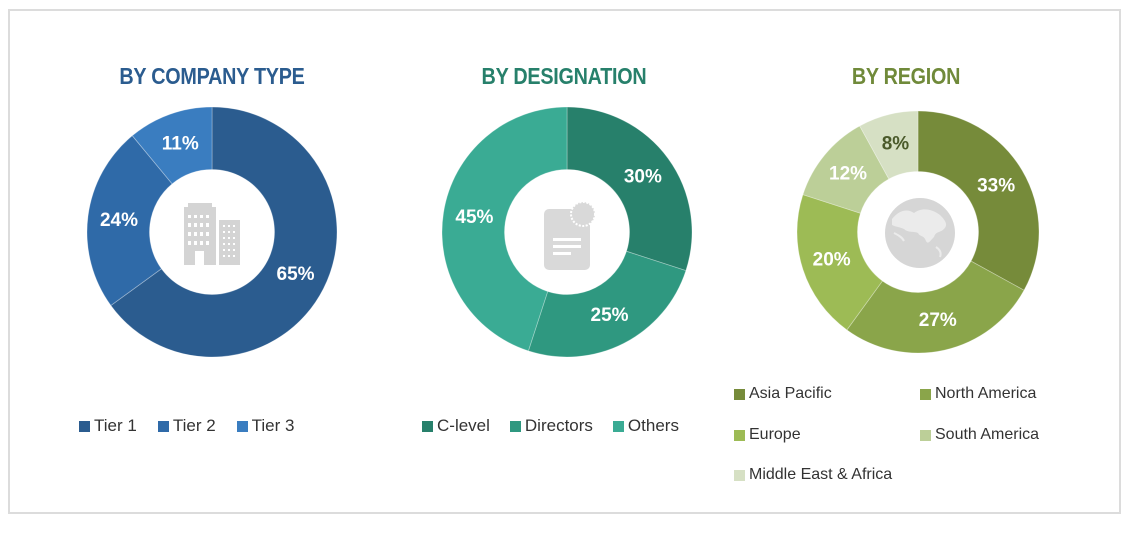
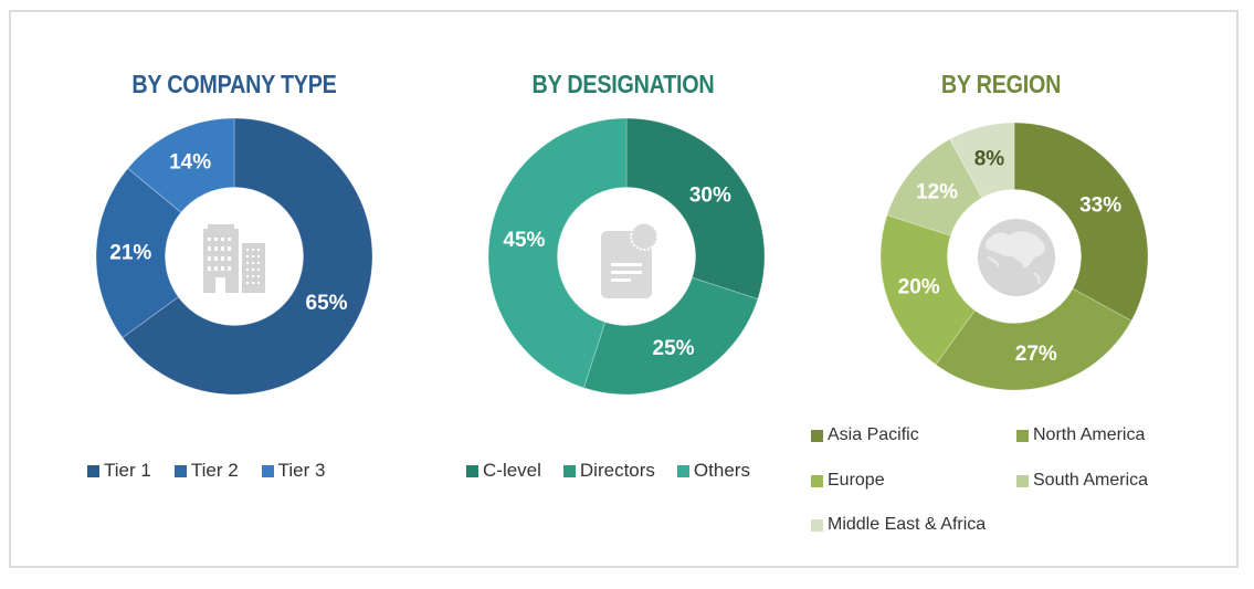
BY COMPANY TYPE/Tier 2: 24% -> 21%
BY COMPANY TYPE/Tier 3: 11% -> 14%
